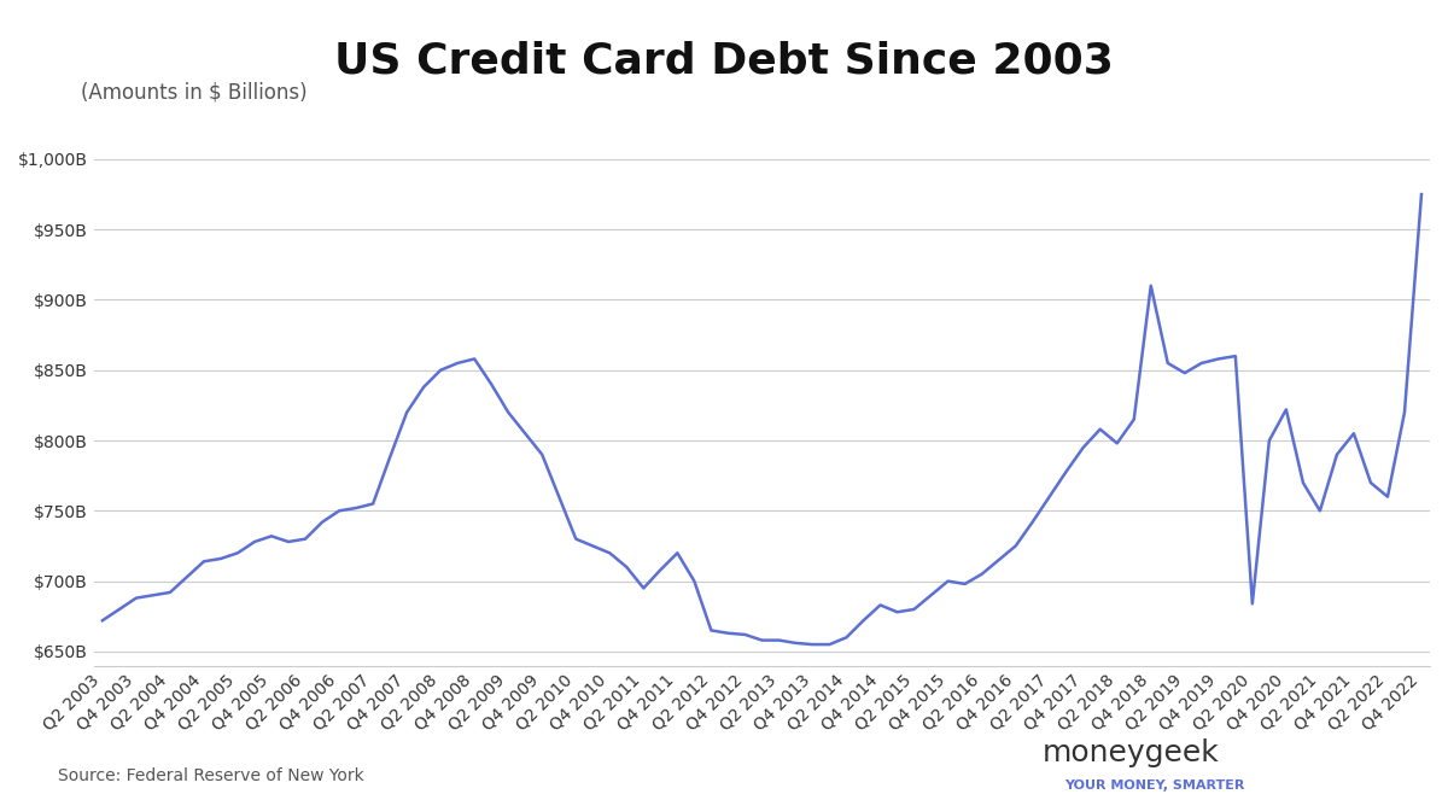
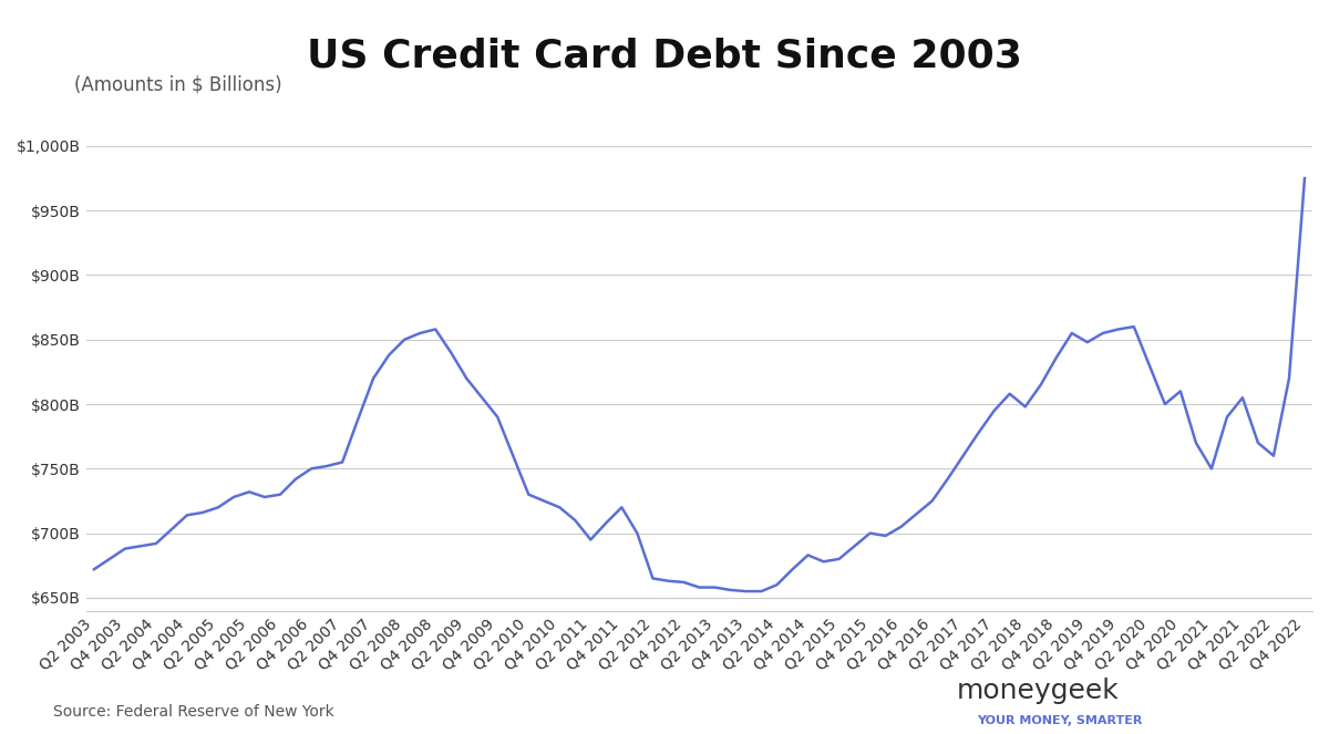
Q4 2018: $910B -> $836B
Q2 2020: $684B -> $830B
Q4 2020: $822B -> $810B
